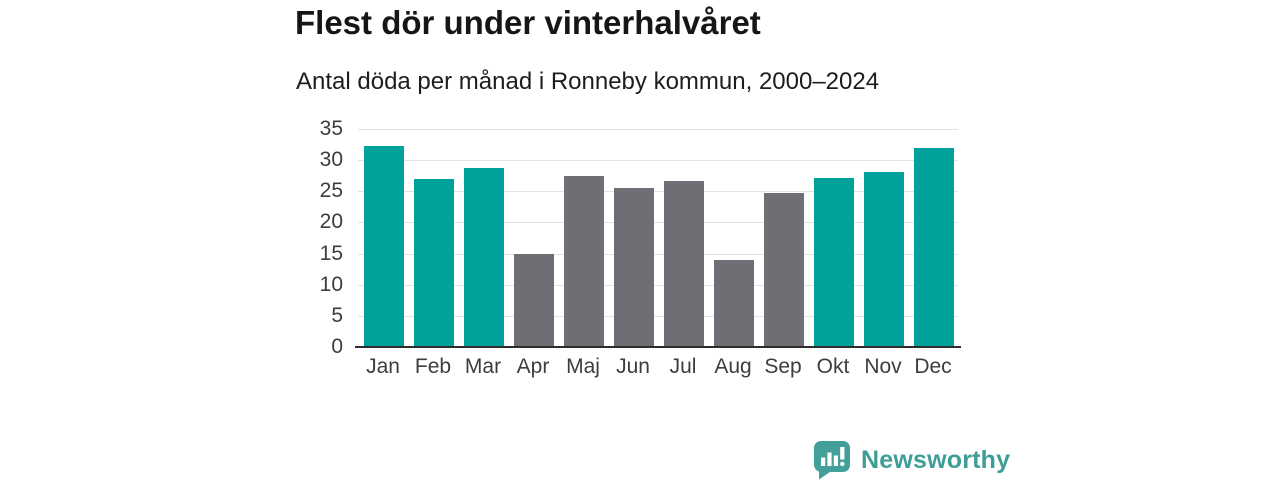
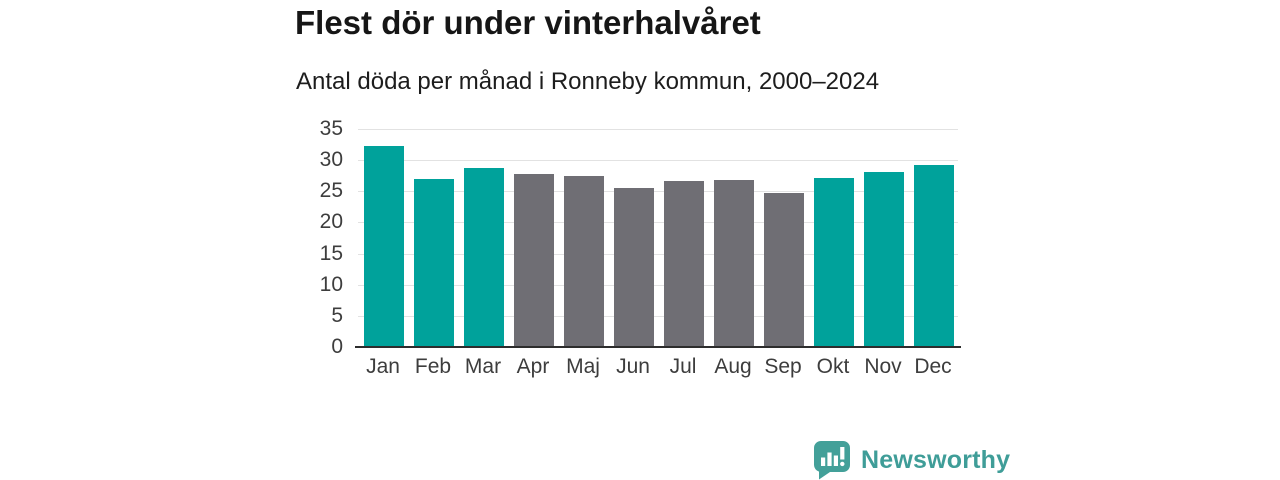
Apr: 15 -> 28
Aug: 14 -> 27
Dec: 32 -> 29
